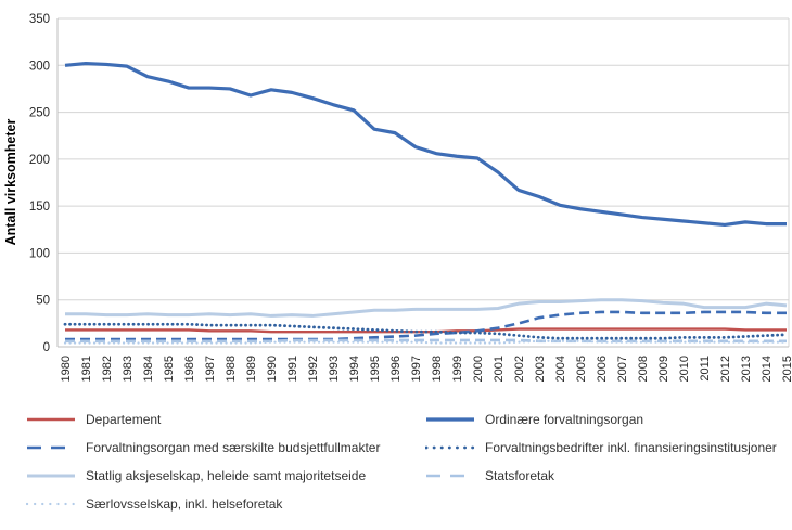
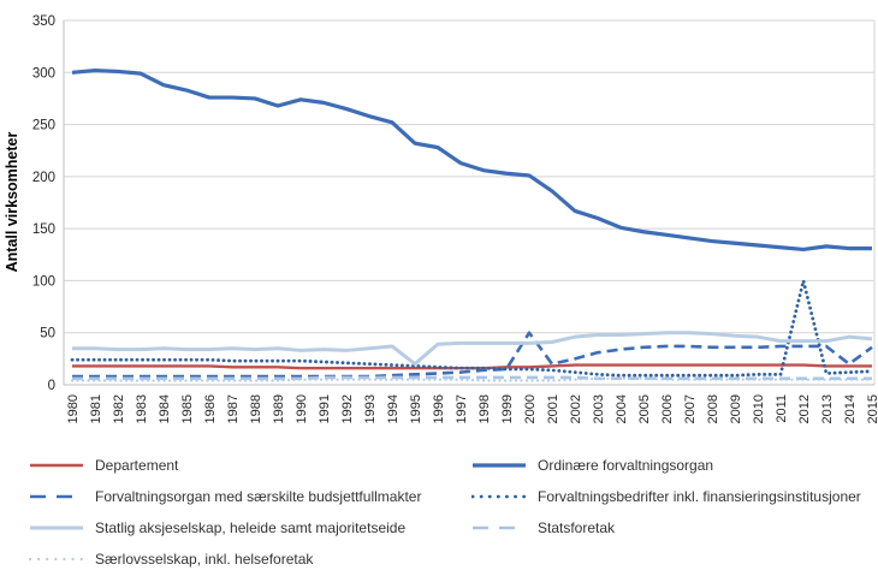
Statlig aksjeselskap, heleide samt majoritetseide/1995: 40 -> 20
Forvaltningsorgan med særskilte budsjettfullmakter/2000: 20 -> 50
Forvaltningsbedrifter inkl. finansieringsinstitusjoner/2012: 10 -> 100
Forvaltningsorgan med særskilte budsjettfullmakter/2014: 40 -> 20
